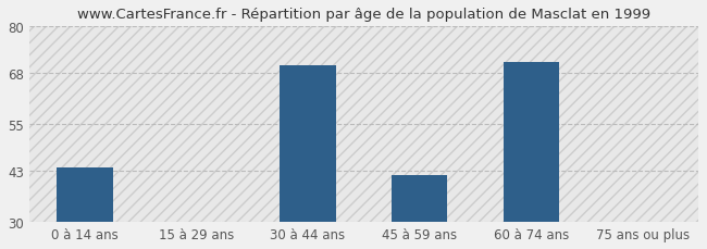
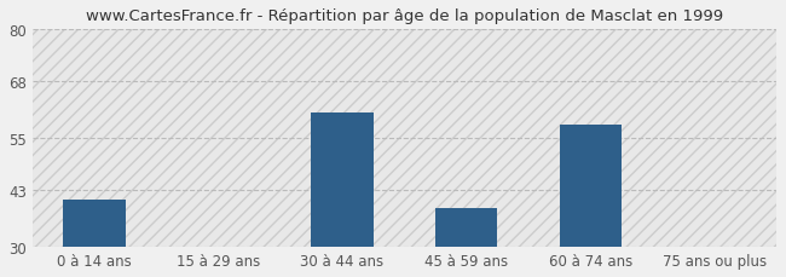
0 à 14 ans: 44 -> 41
30 à 44 ans: 70 -> 61
45 à 59 ans: 42 -> 39
60 à 74 ans: 71 -> 58
